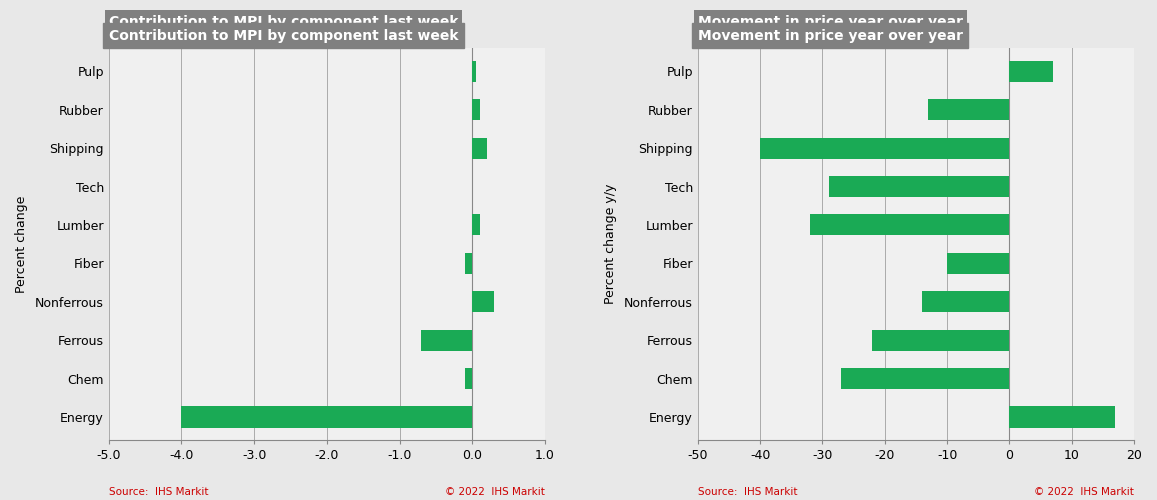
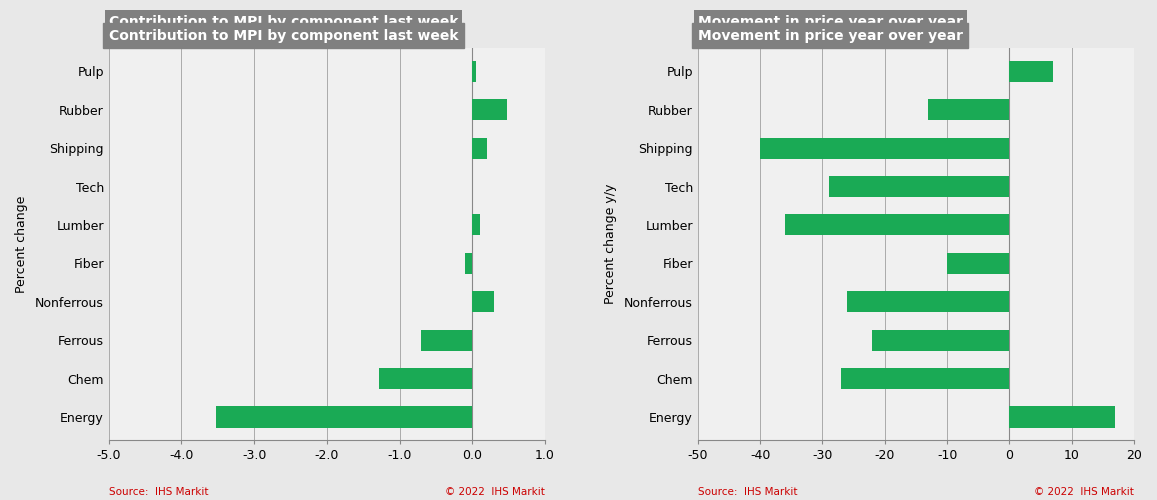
Contribution to MPI by component last week/Rubber: 0.10 -> 0.48
Contribution to MPI by component last week/Chem: -0.10 -> -1.28
Contribution to MPI by component last week/Energy: -4.00 -> -3.52
Movement in price year over year/Lumber: -32 -> -36
Movement in price year over year/Nonferrous: -14 -> -26
